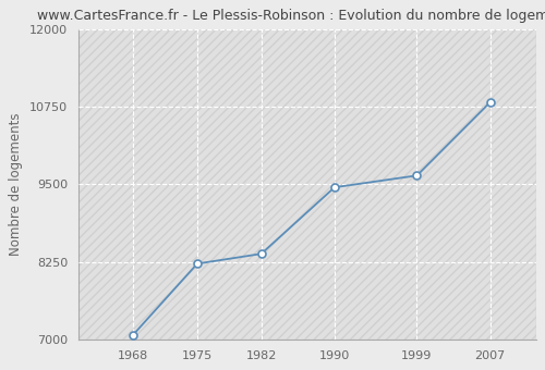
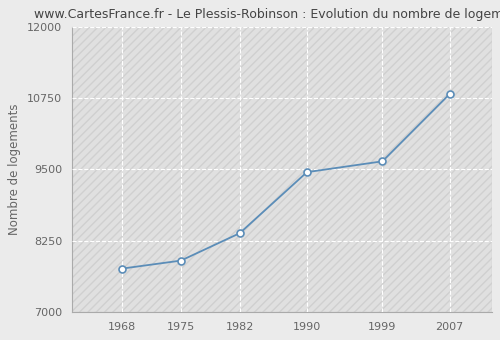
1968: 7080 -> 7760
1975: 8220 -> 7900
